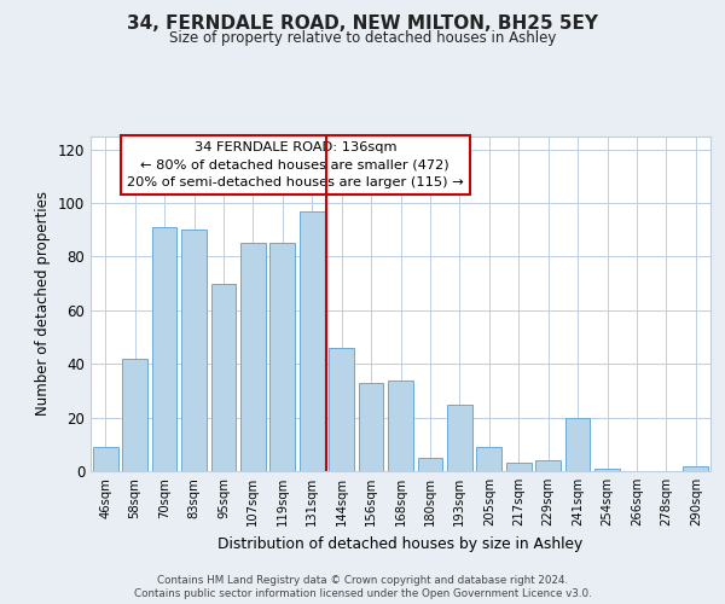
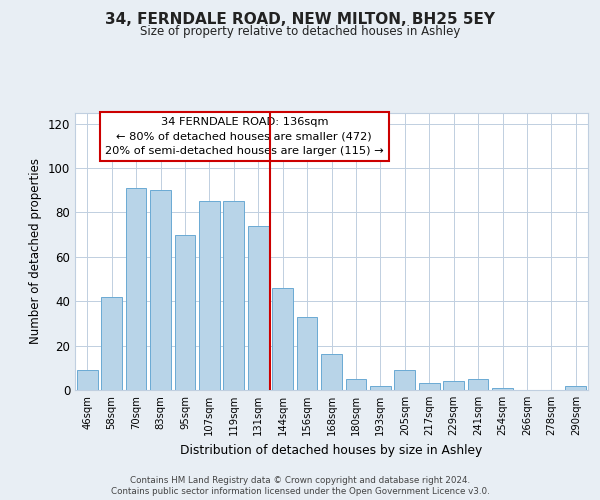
131sqm: 97 -> 74
168sqm: 34 -> 16
193sqm: 25 -> 2
241sqm: 20 -> 5
